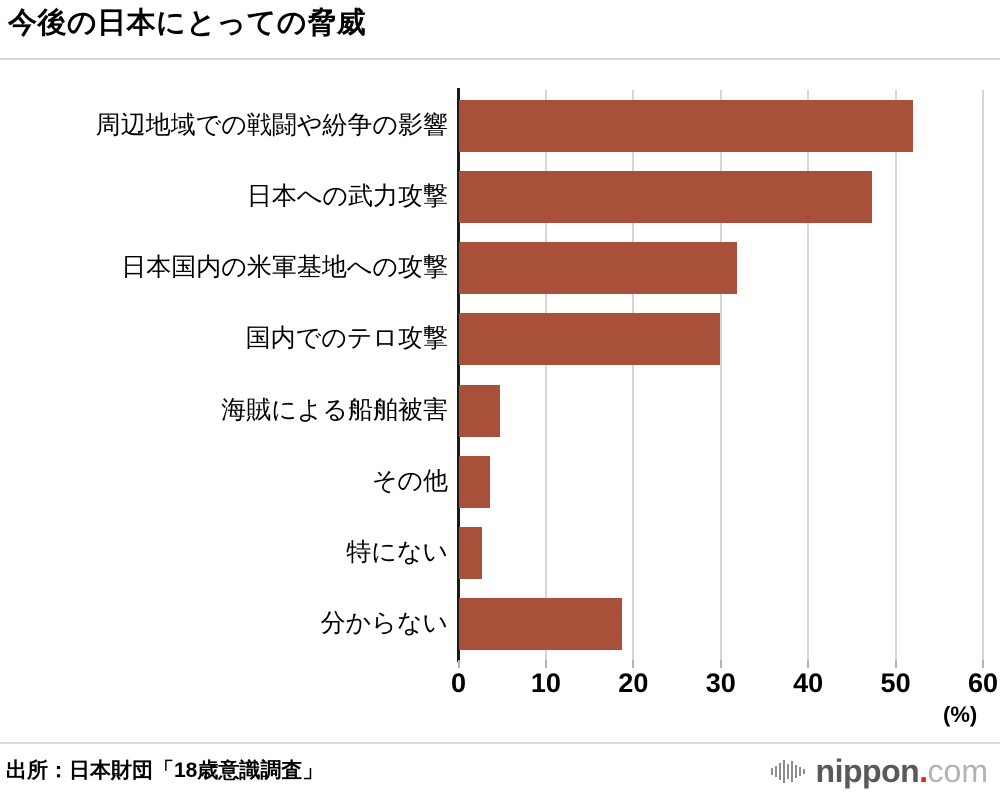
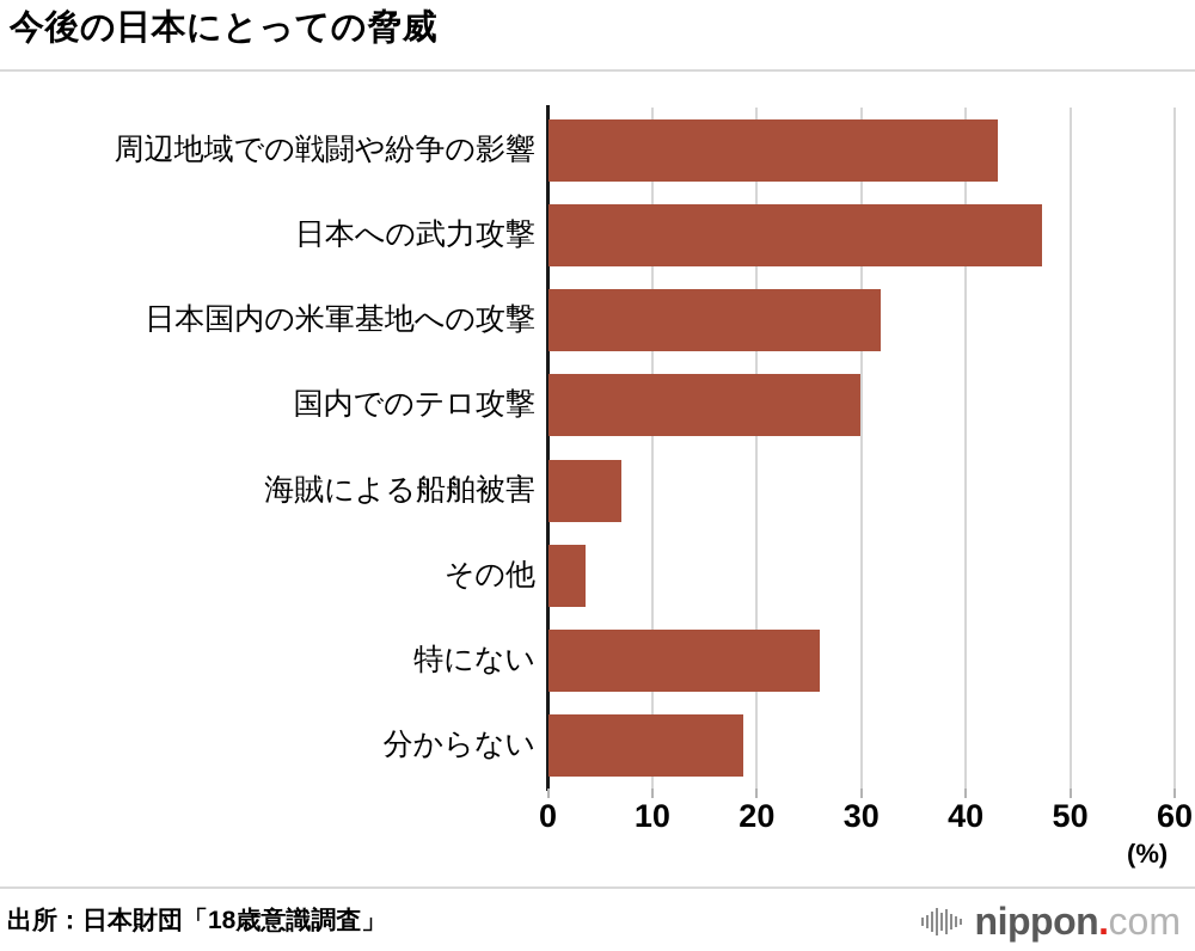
周辺地域での戦闘や紛争の影響: 52 -> 43
海賊による船舶被害: 5 -> 7
特にない: 3 -> 26
